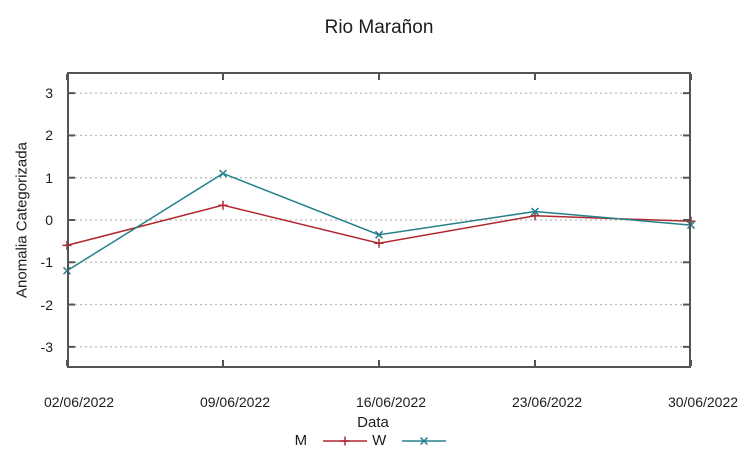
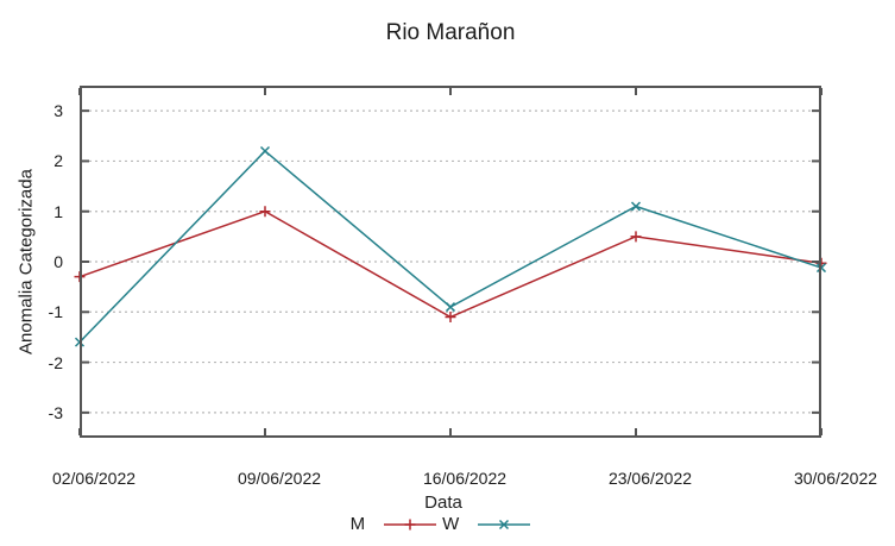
M/02/06/2022: -0.6 -> -0.3
W/02/06/2022: -1.2 -> -1.6
M/09/06/2022: 0.3 -> 1.0
W/09/06/2022: 1.1 -> 2.2
M/16/06/2022: -0.6 -> -1.1
W/16/06/2022: -0.3 -> -0.9
M/23/06/2022: 0.1 -> 0.5
W/23/06/2022: 0.2 -> 1.1
